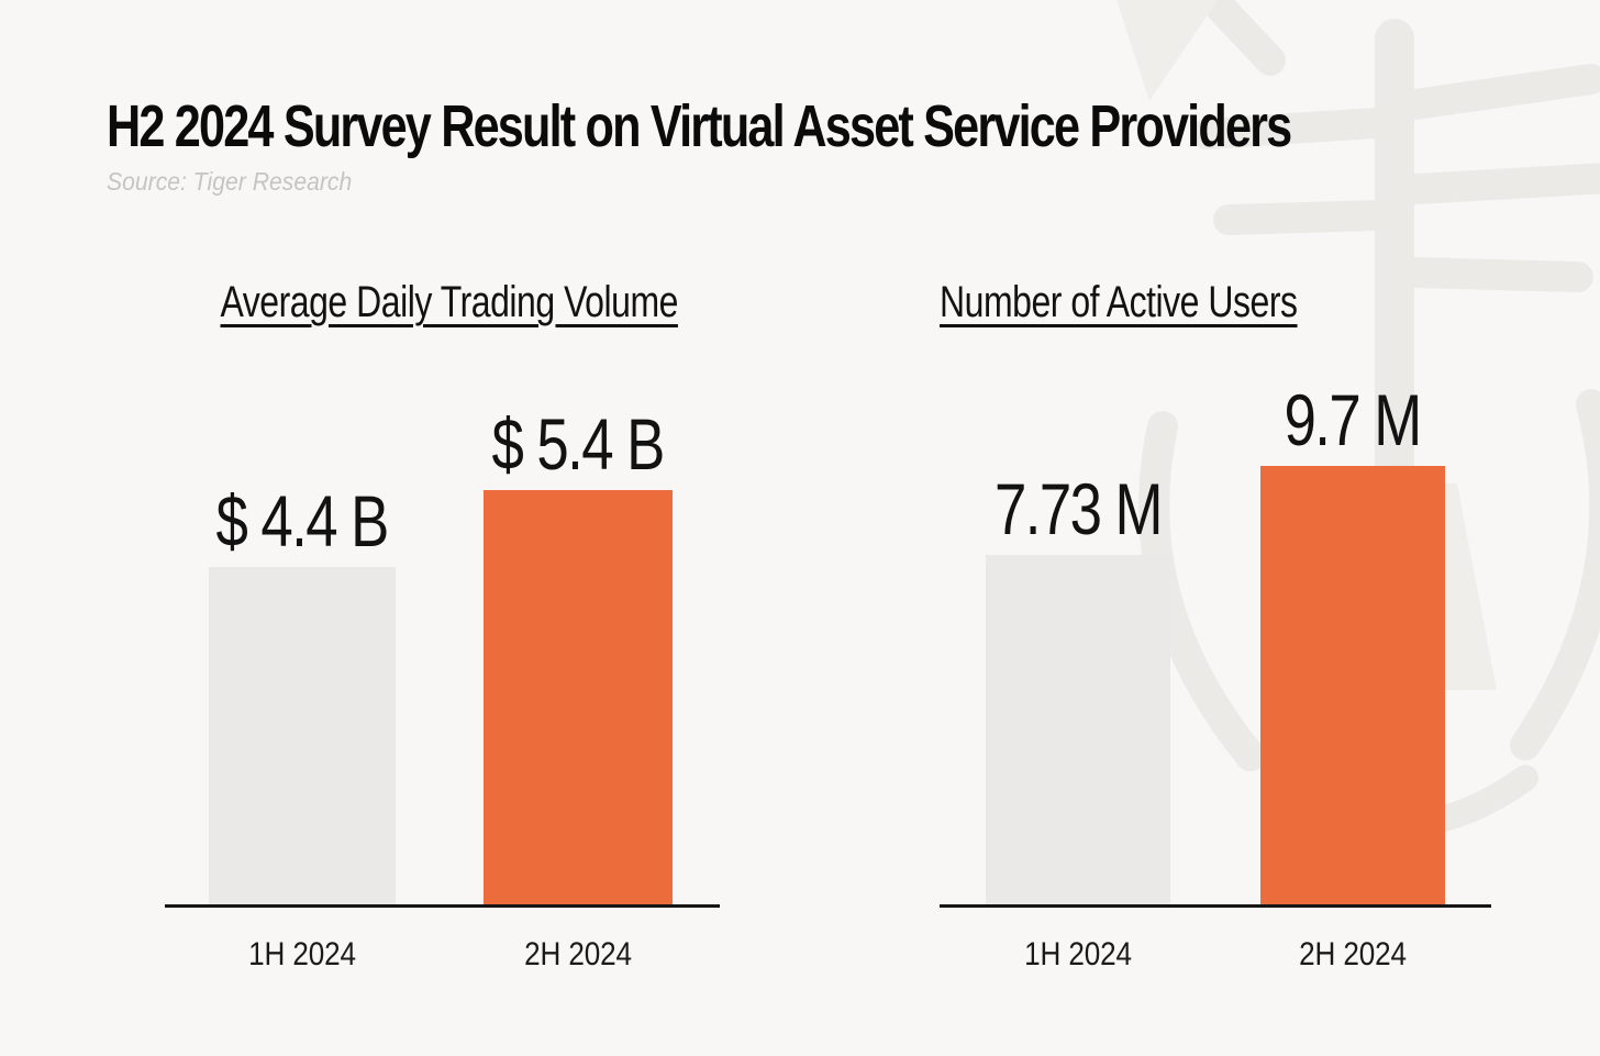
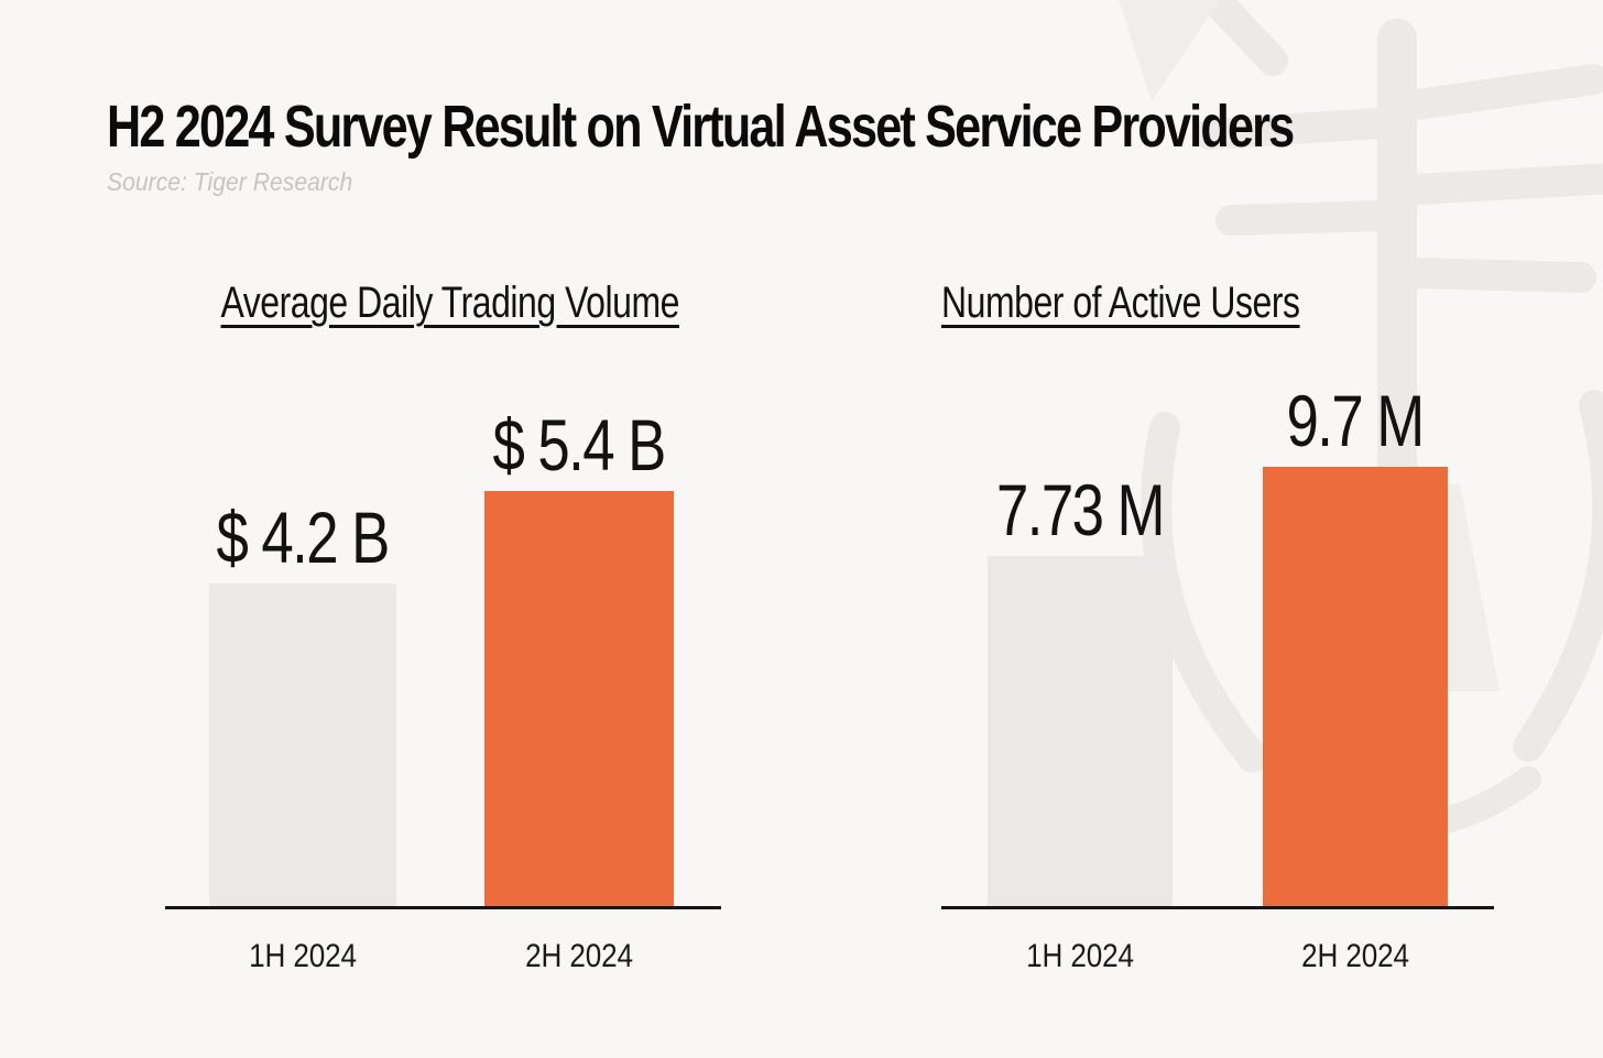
Average Daily Trading Volume/1H 2024: 4.4 -> 4.2
